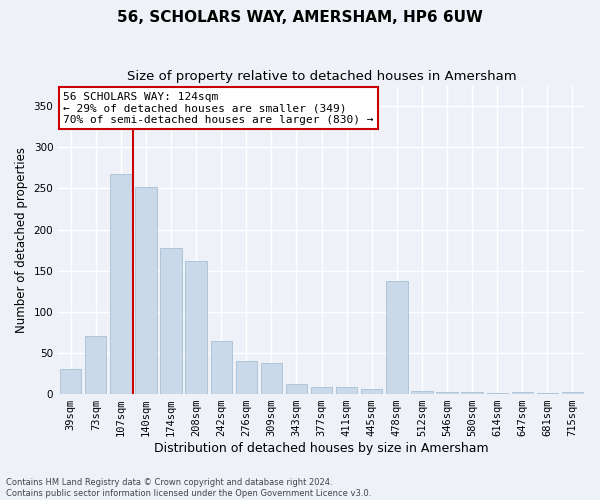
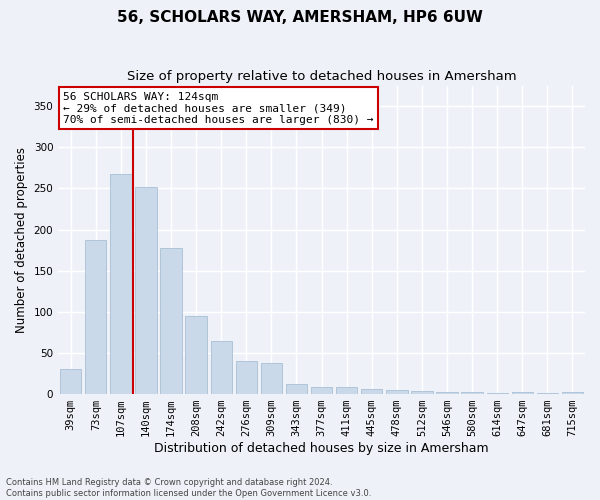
73sqm: 70 -> 187
208sqm: 162 -> 95
478sqm: 138 -> 5
